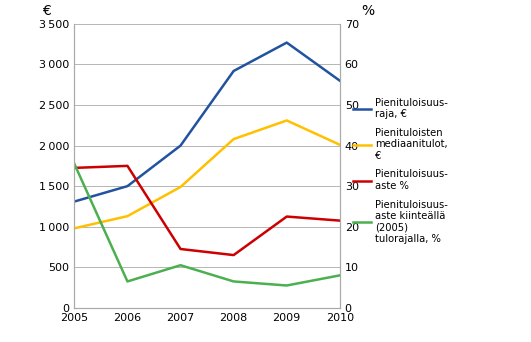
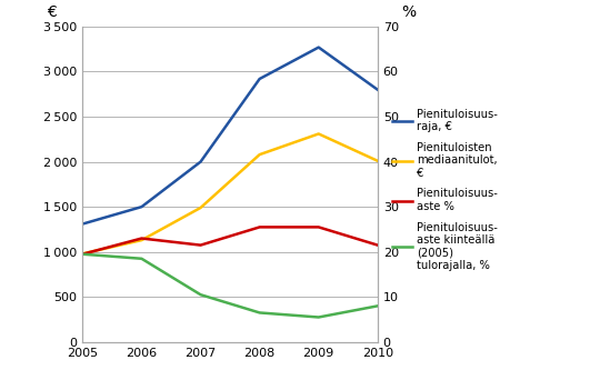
Pienituloisuus- aste %/2005: 34.5 -> 19.5
Pienituloisuus- aste kiinteällä (2005) tulorajalla, %/2005: 35.5 -> 19.5
Pienituloisuus- aste %/2006: 35.0 -> 23.0
Pienituloisuus- aste kiinteällä (2005) tulorajalla, %/2006: 6.5 -> 18.5
Pienituloisuus- aste %/2007: 14.5 -> 21.5
Pienituloisuus- aste %/2008: 13.0 -> 25.5
Pienituloisuus- aste %/2009: 22.5 -> 25.5
